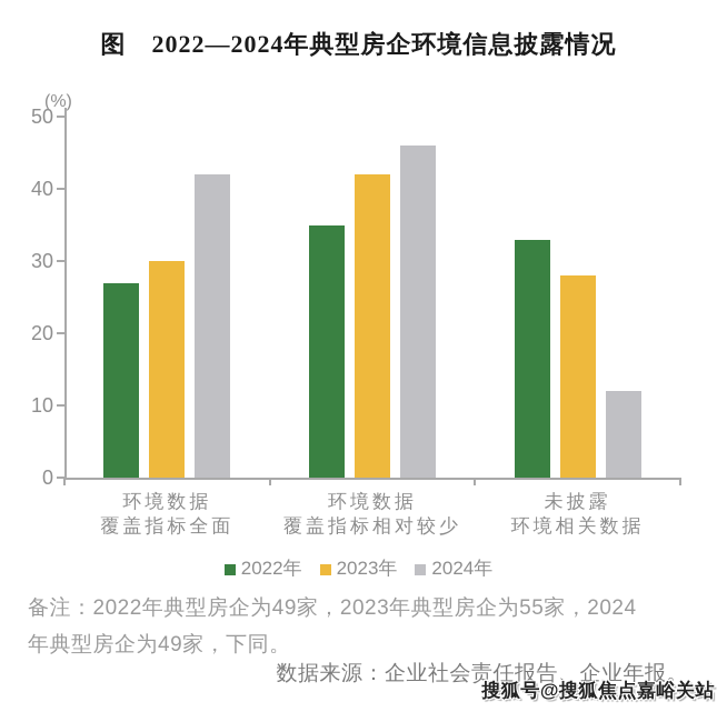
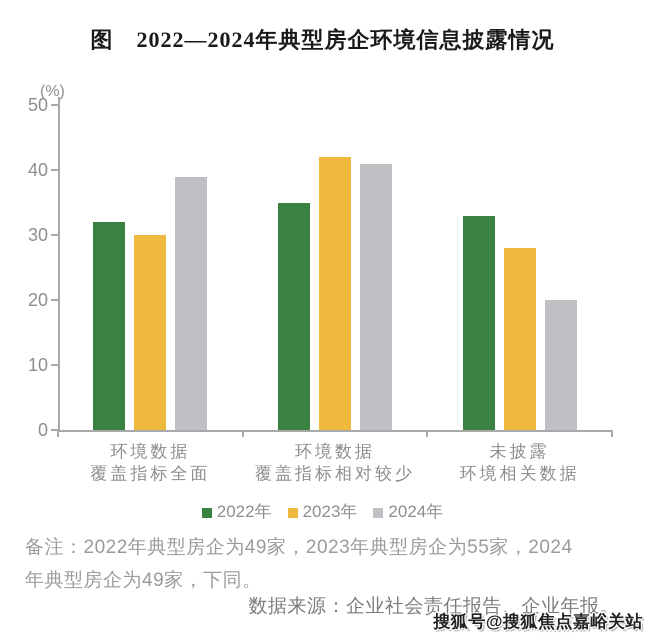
2022年/环境数据 覆盖指标全面: 27 -> 32
2024年/环境数据 覆盖指标全面: 42 -> 39
2024年/环境数据 覆盖指标相对较少: 46 -> 41
2024年/未披露 环境相关数据: 12 -> 20
